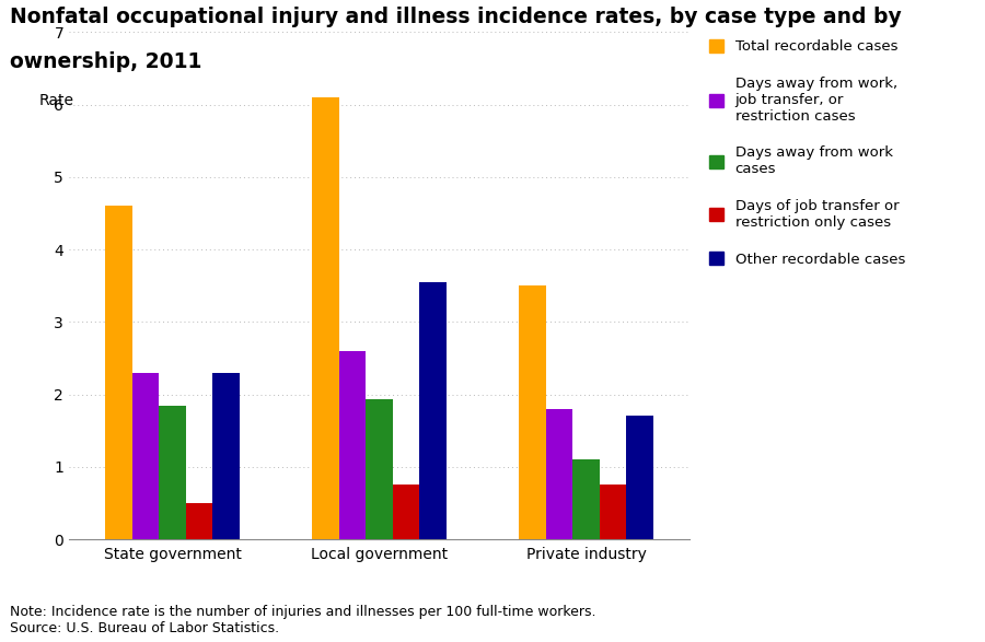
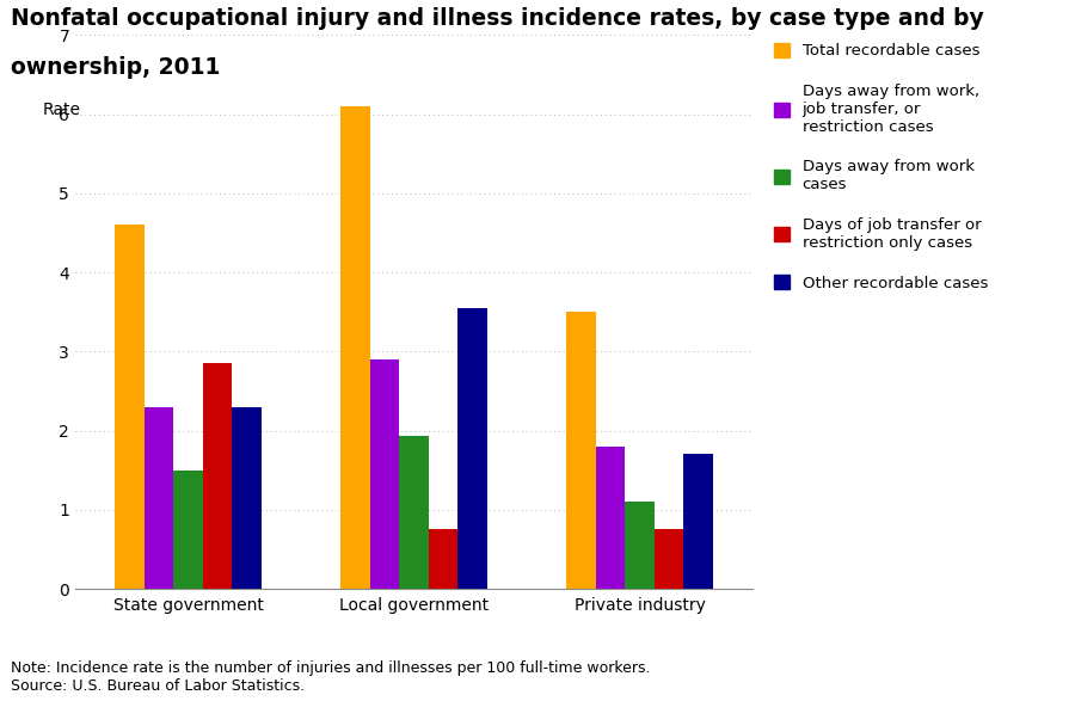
Days away from work cases/State government: 1.85 -> 1.50
Days of job transfer or restriction only cases/State government: 0.50 -> 2.86
Days away from work, job transfer, or restriction cases/Local government: 2.6 -> 2.9
